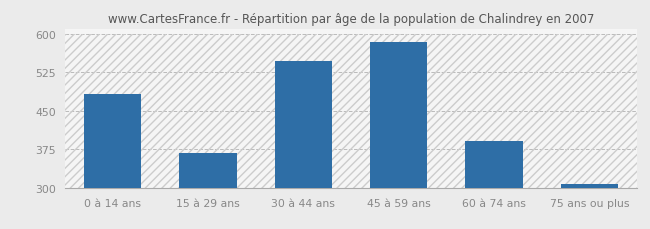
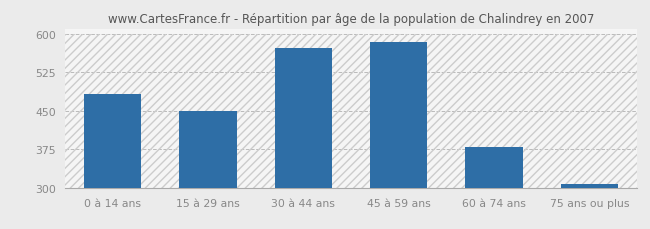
15 à 29 ans: 367 -> 450
30 à 44 ans: 547 -> 572
60 à 74 ans: 392 -> 380
